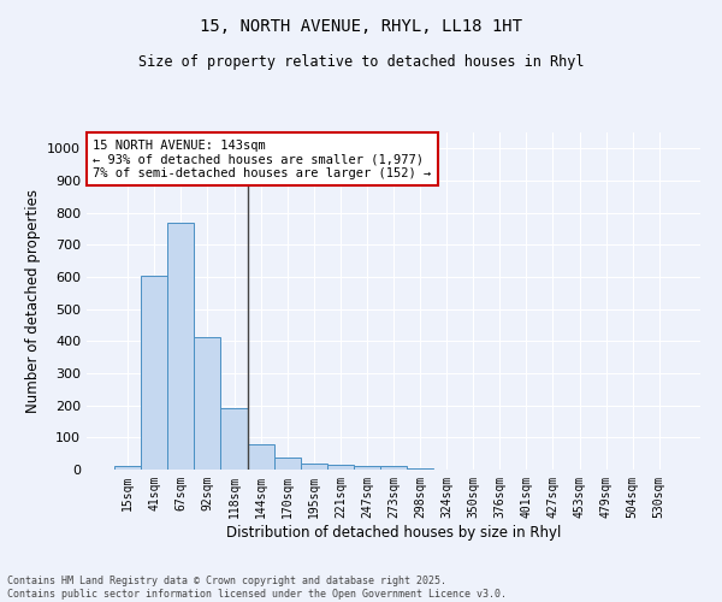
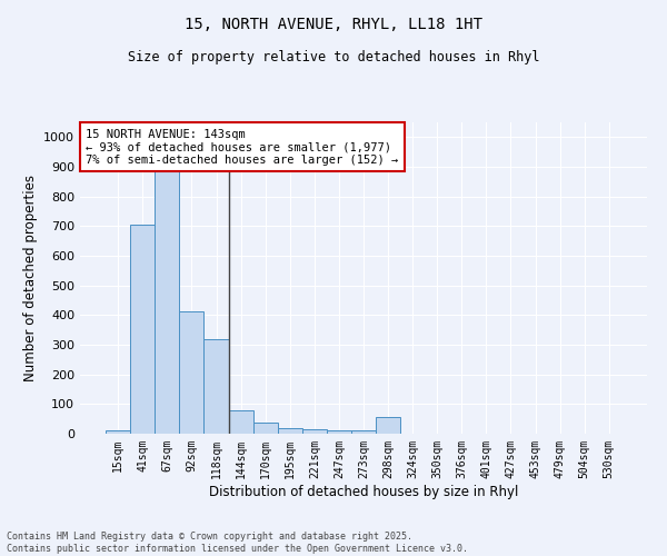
41sqm: 605 -> 705
67sqm: 770 -> 885
118sqm: 192 -> 320
298sqm: 5 -> 55
